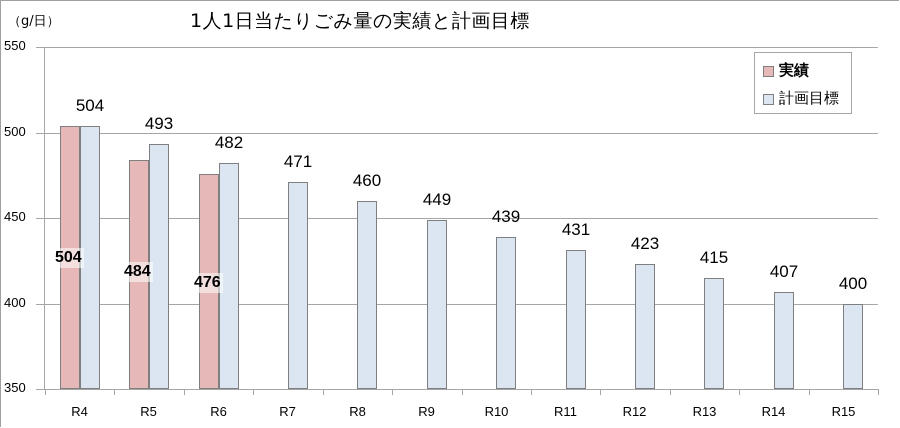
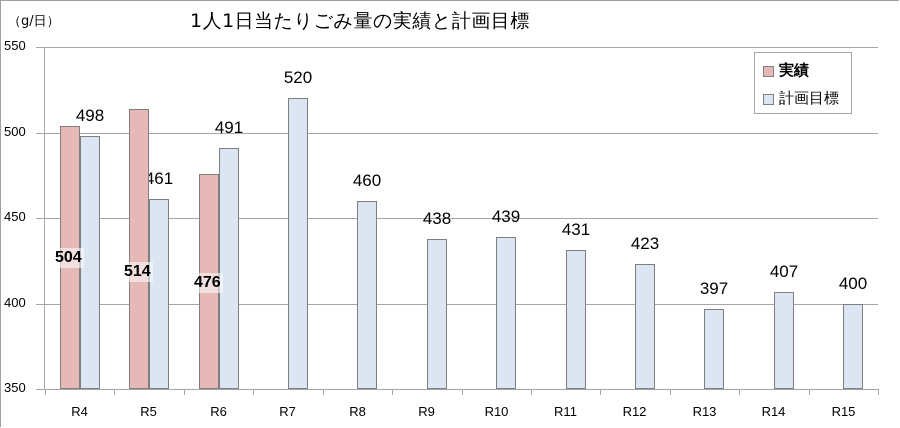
計画目標/R4: 504 -> 498
実績/R5: 484 -> 514
計画目標/R5: 493 -> 461
計画目標/R6: 482 -> 491
計画目標/R7: 471 -> 520
計画目標/R9: 449 -> 438
計画目標/R13: 415 -> 397
